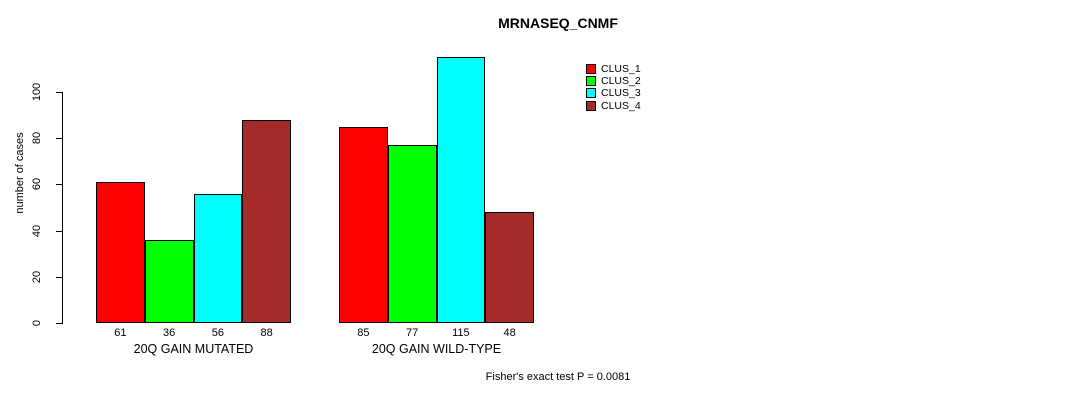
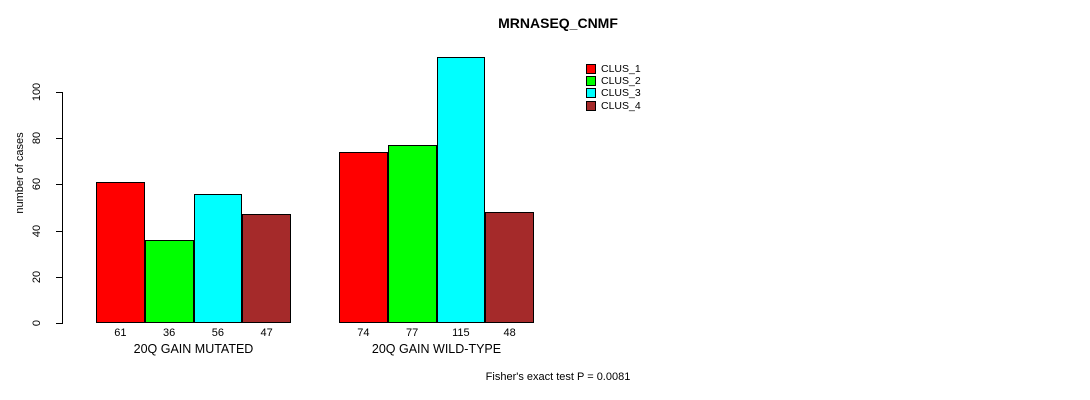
CLUS_4/20Q GAIN MUTATED: 88 -> 47
CLUS_1/20Q GAIN WILD-TYPE: 85 -> 74
